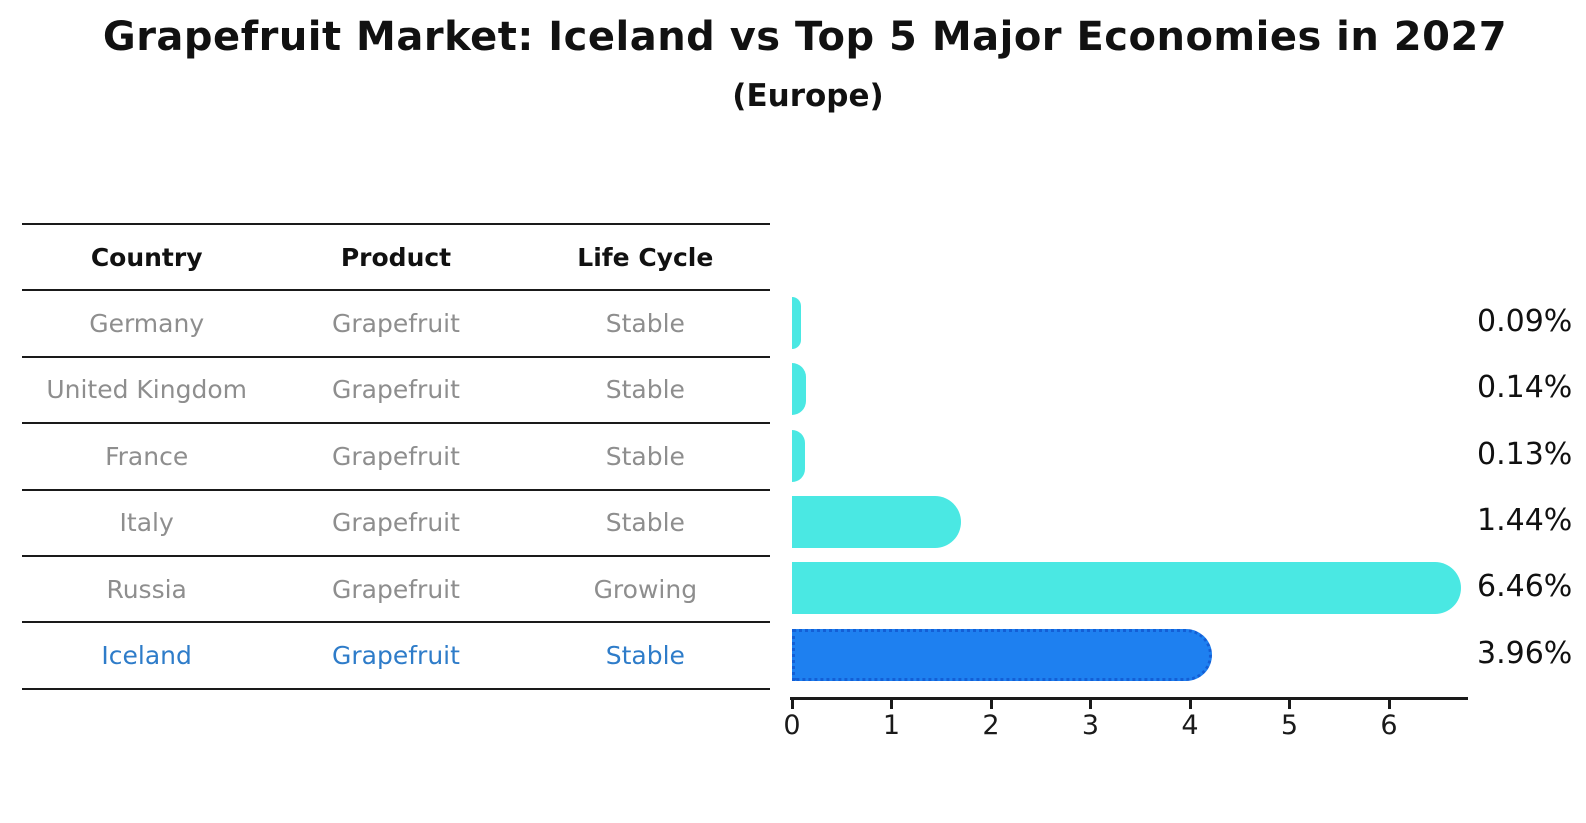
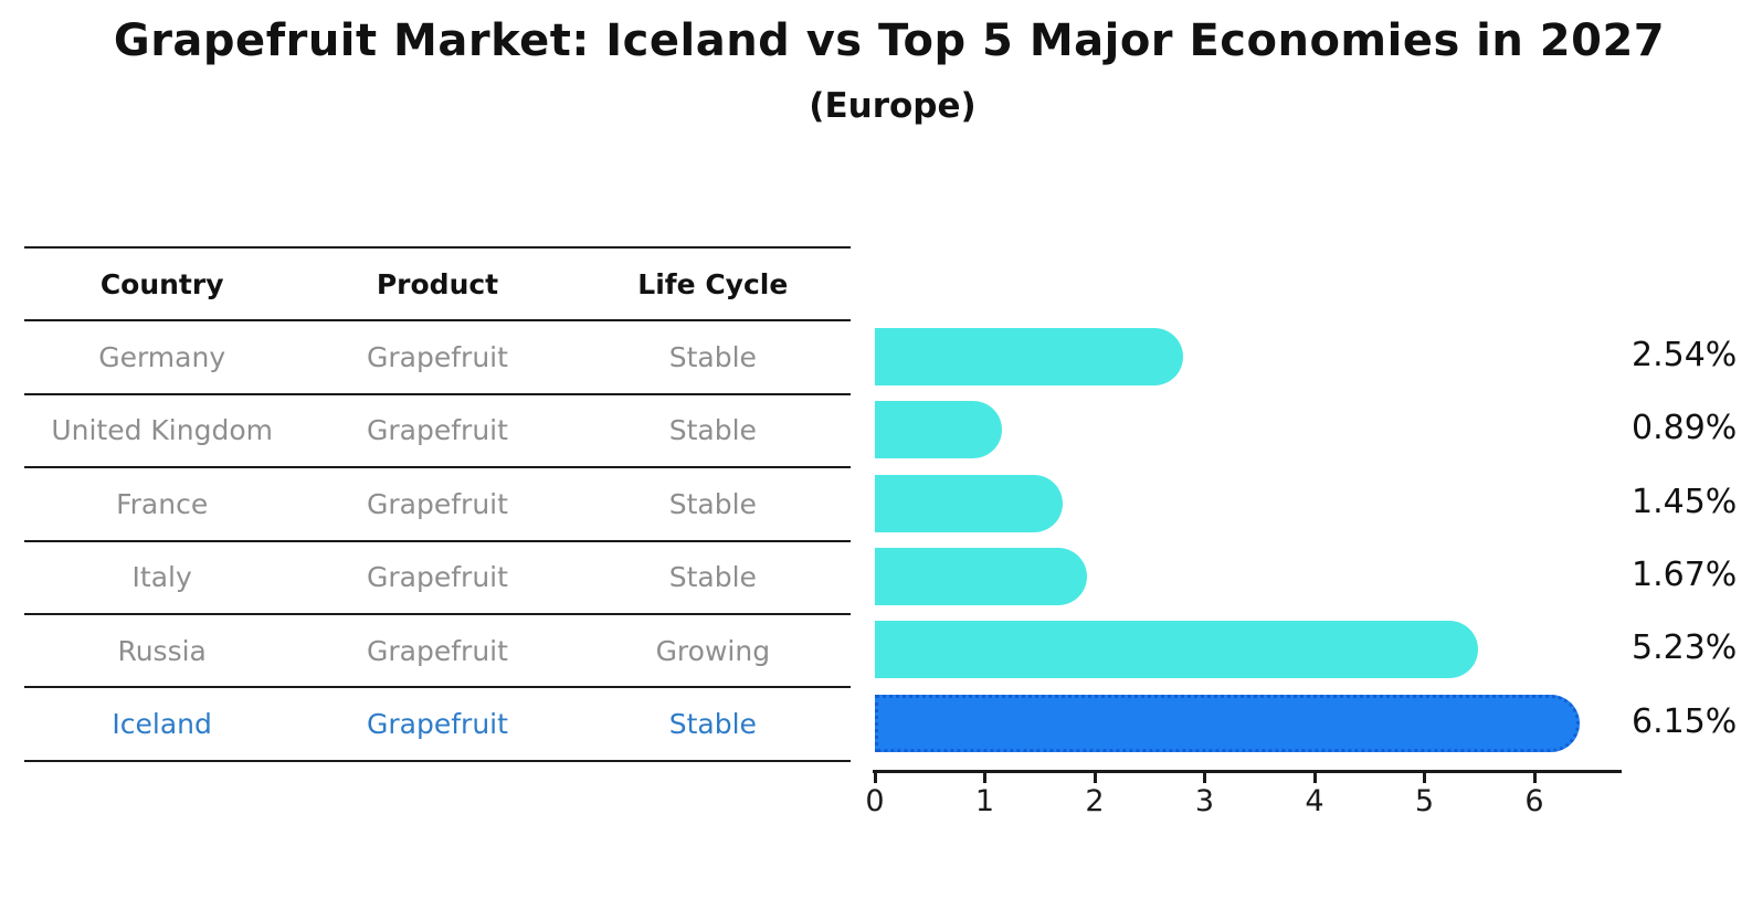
Germany: 0.09% -> 2.54%
United Kingdom: 0.14% -> 0.89%
France: 0.13% -> 1.45%
Italy: 1.44% -> 1.67%
Russia: 6.46% -> 5.23%
Iceland: 3.96% -> 6.15%
